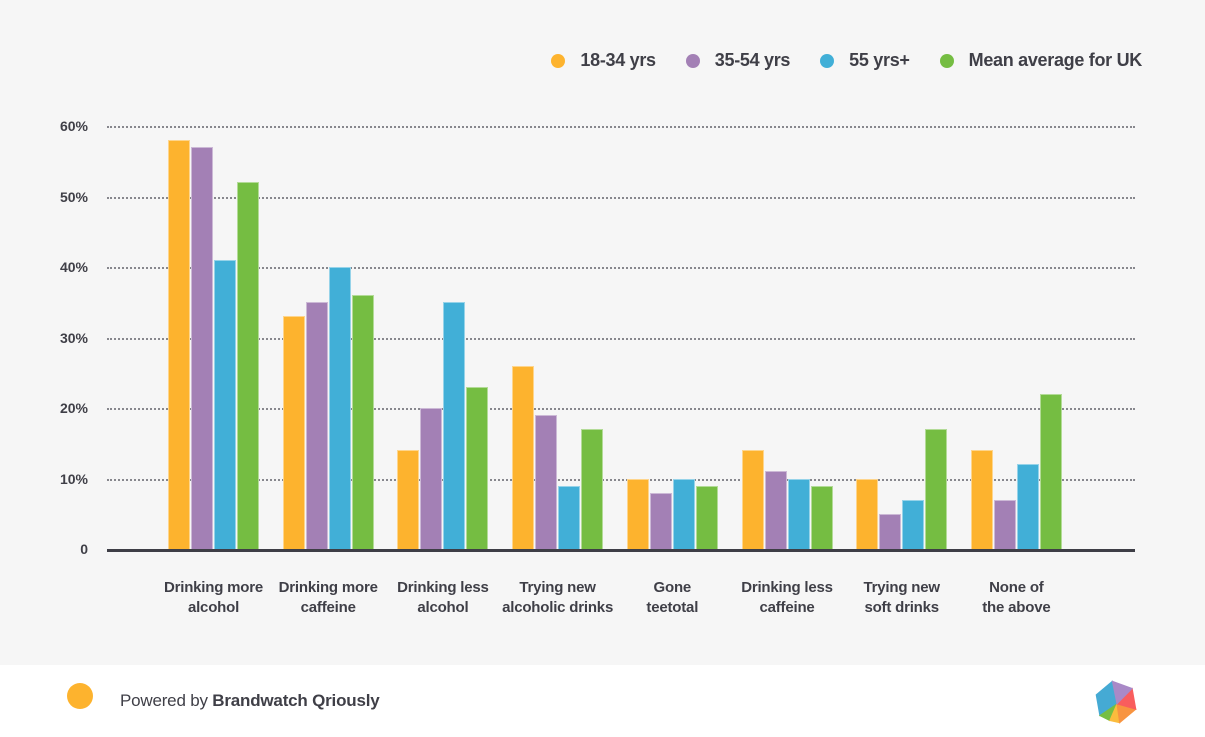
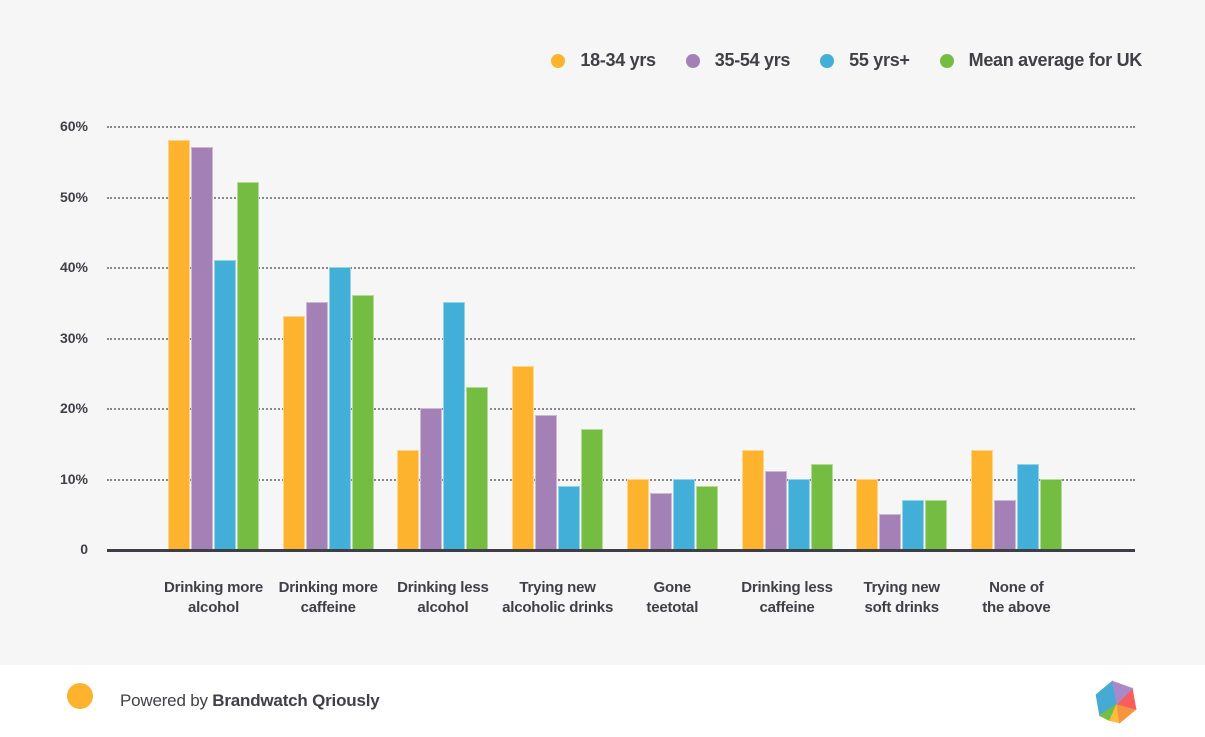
Mean average for UK/Drinking less caffeine: 9% -> 12%
Mean average for UK/Trying new soft drinks: 17% -> 7%
Mean average for UK/None of the above: 22% -> 10%
